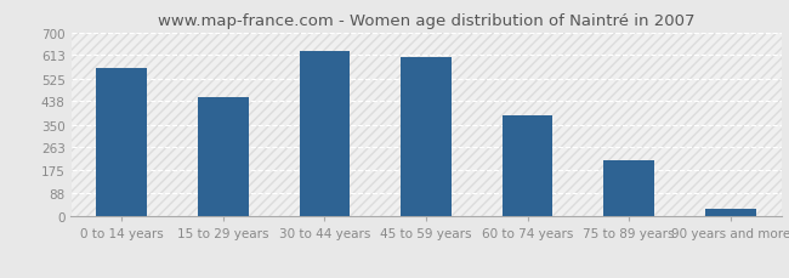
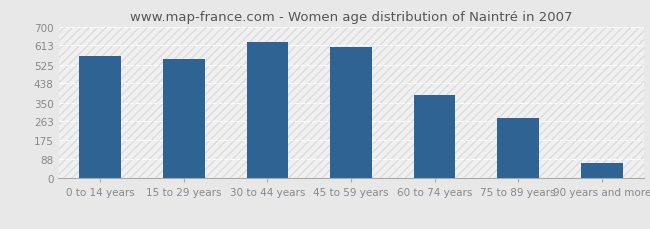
15 to 29 years: 452 -> 550
75 to 89 years: 215 -> 280
90 years and more: 30 -> 70
